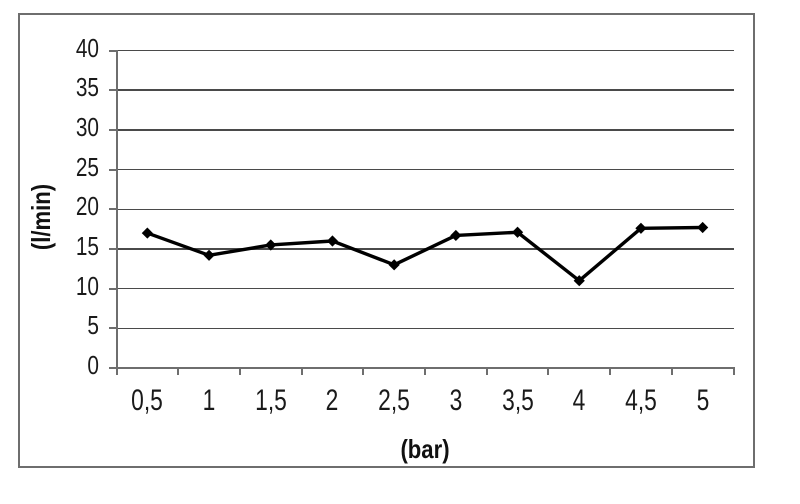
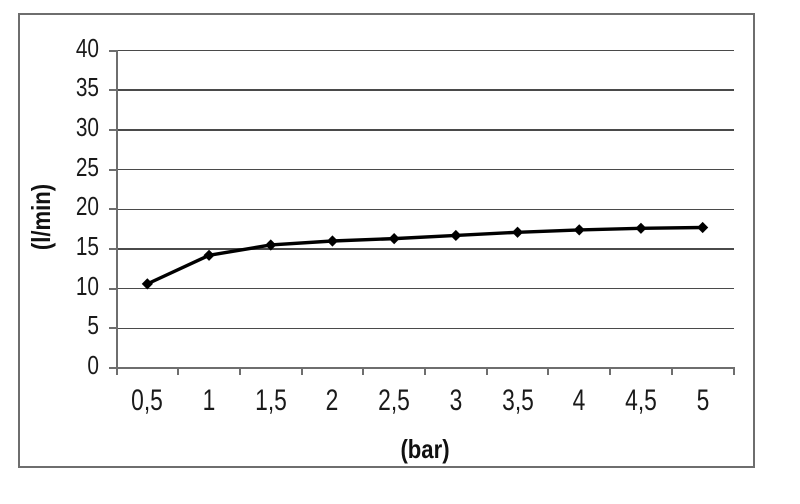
0,5: 17 -> 11
2,5: 13 -> 16
4: 11 -> 17
